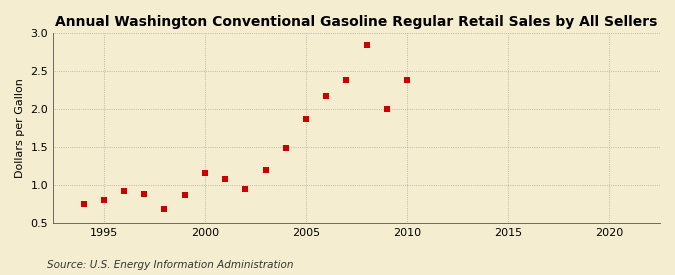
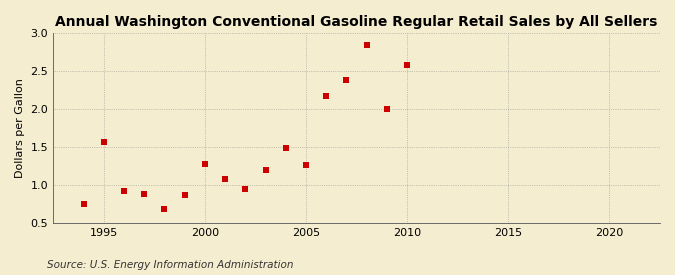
1995: 0.81 -> 1.56
2000: 1.16 -> 1.28
2005: 1.88 -> 1.26
2010: 2.38 -> 2.58
